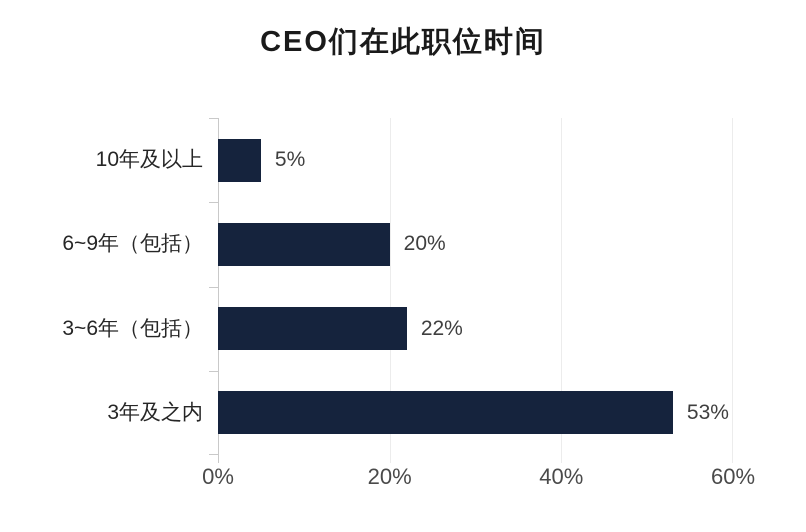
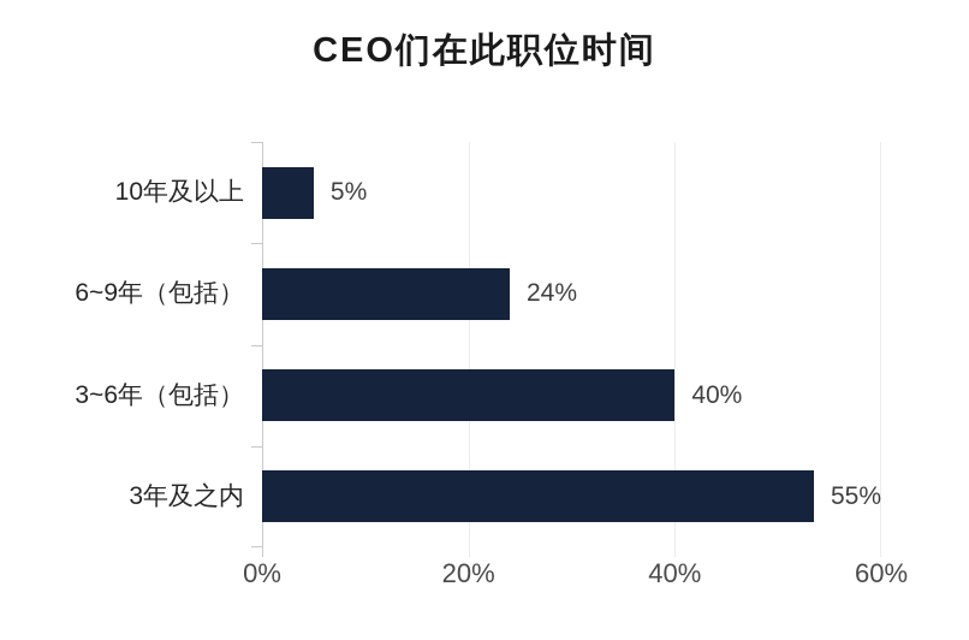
6~9年（包括）: 20% -> 24%
3~6年（包括）: 22% -> 40%
3年及之内: 53% -> 55%
